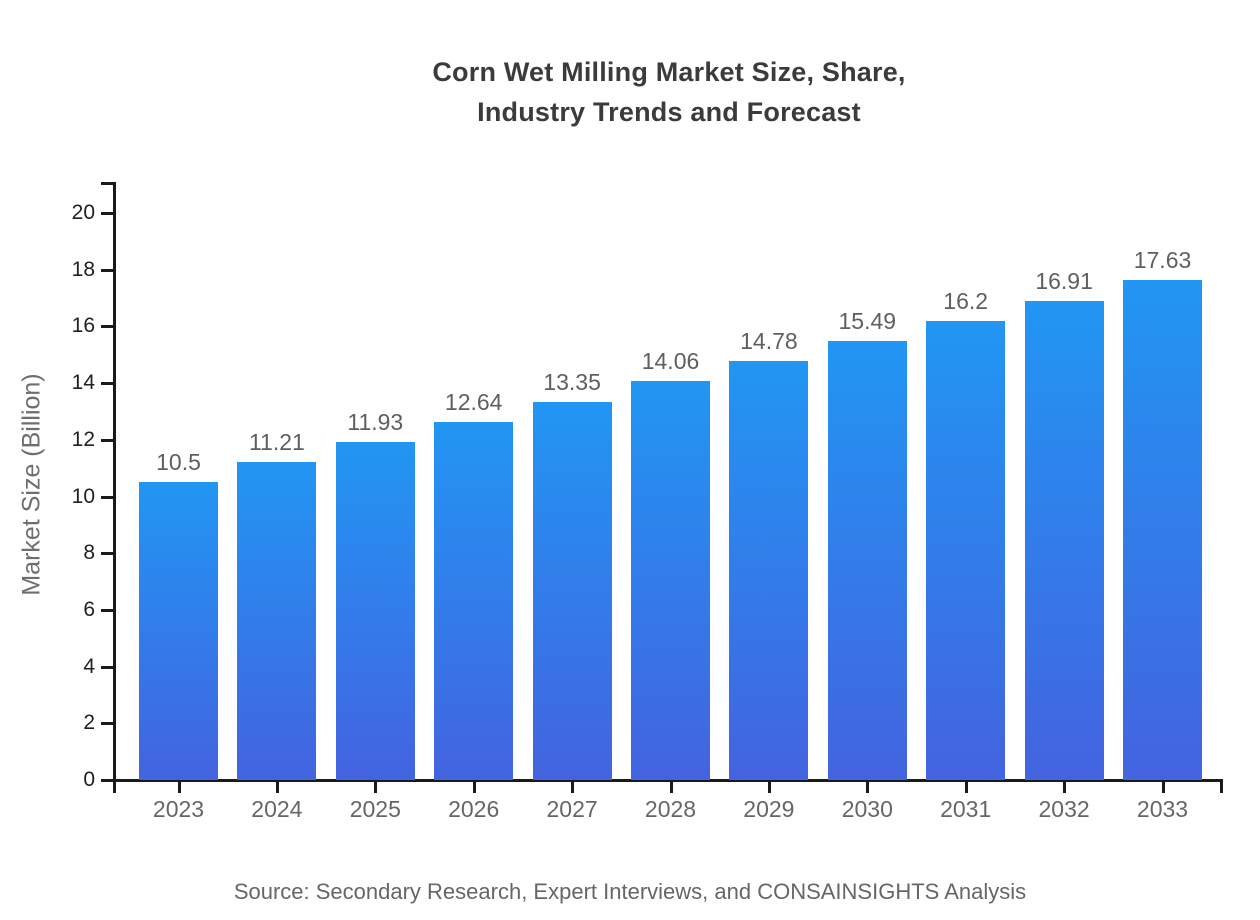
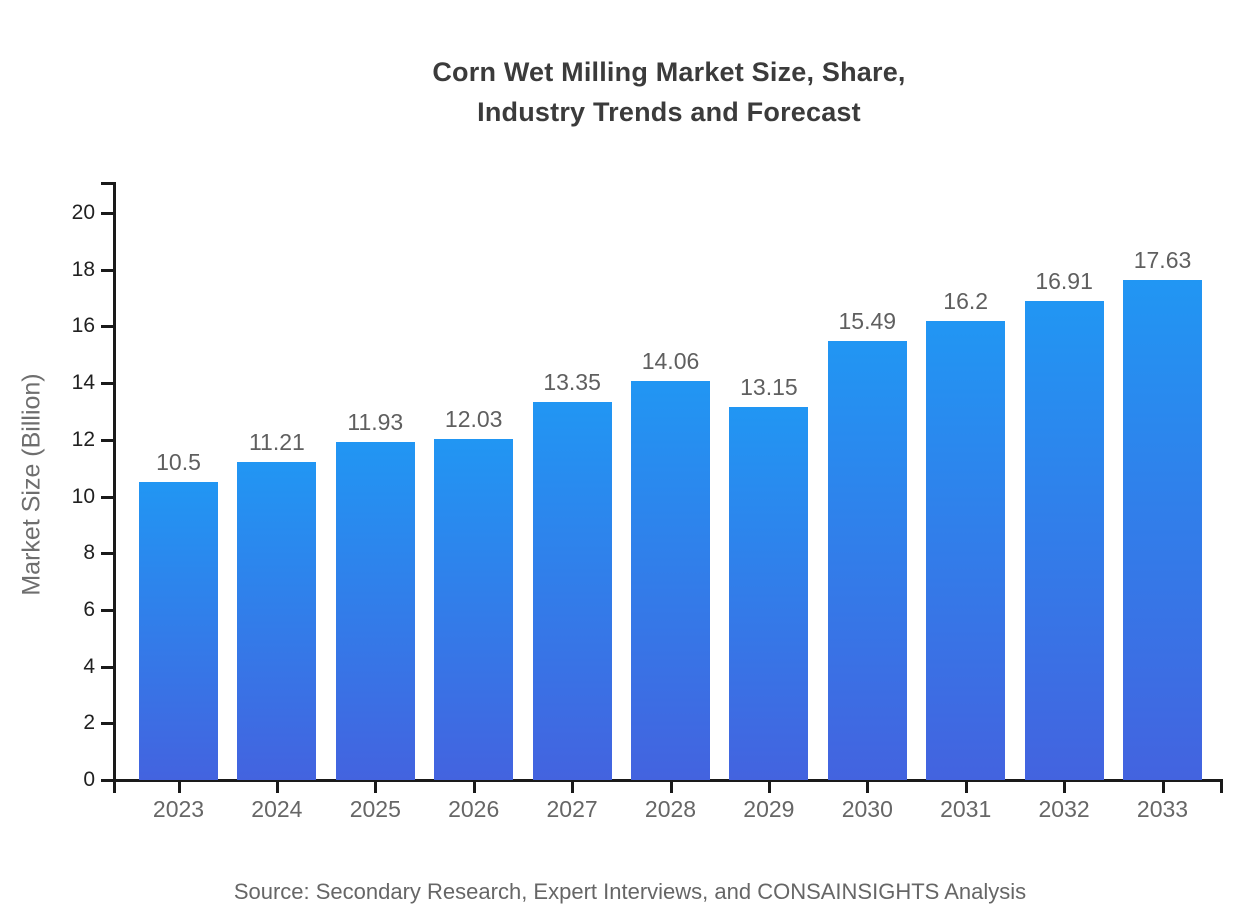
2026: 12.64 -> 12.03
2029: 14.78 -> 13.15
